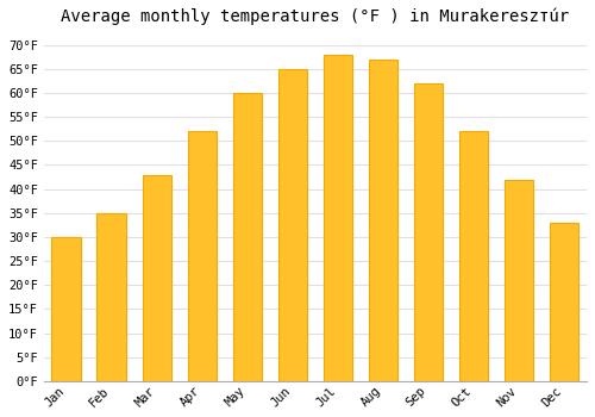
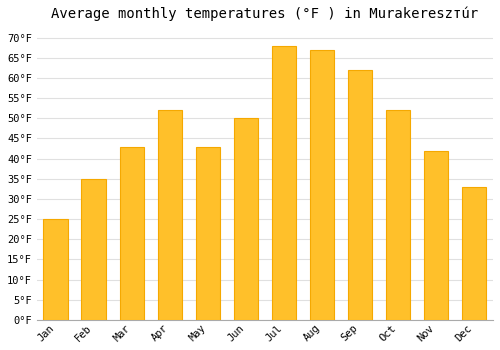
Jan: 30°F -> 25°F
May: 60°F -> 43°F
Jun: 65°F -> 50°F
